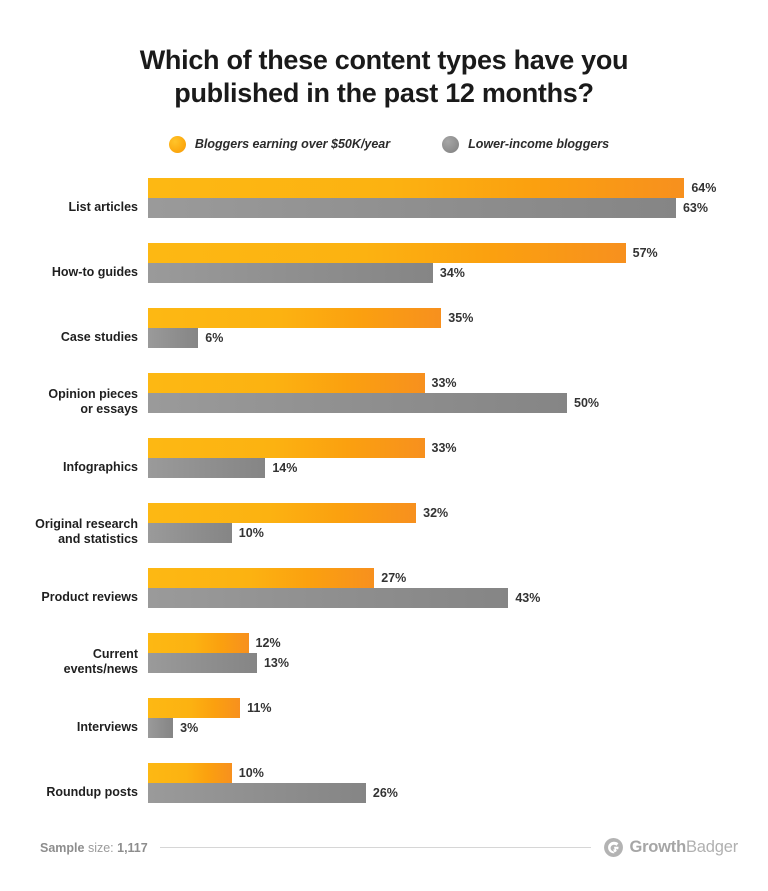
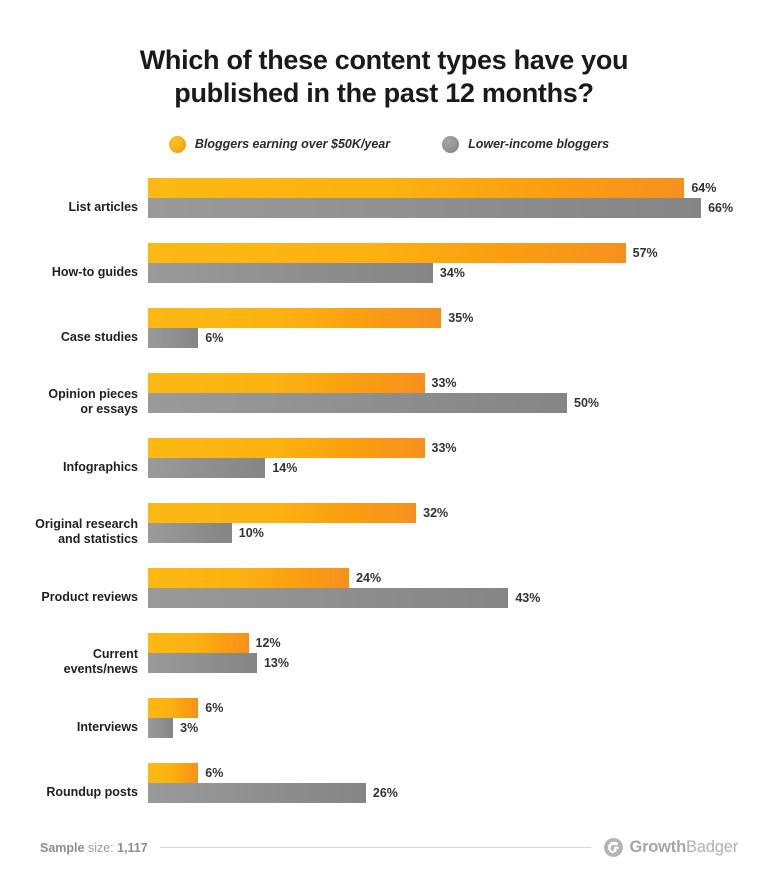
Lower-income bloggers/List articles: 63% -> 66%
Bloggers earning over $50K/year/Product reviews: 27% -> 24%
Bloggers earning over $50K/year/Interviews: 11% -> 6%
Bloggers earning over $50K/year/Roundup posts: 10% -> 6%
